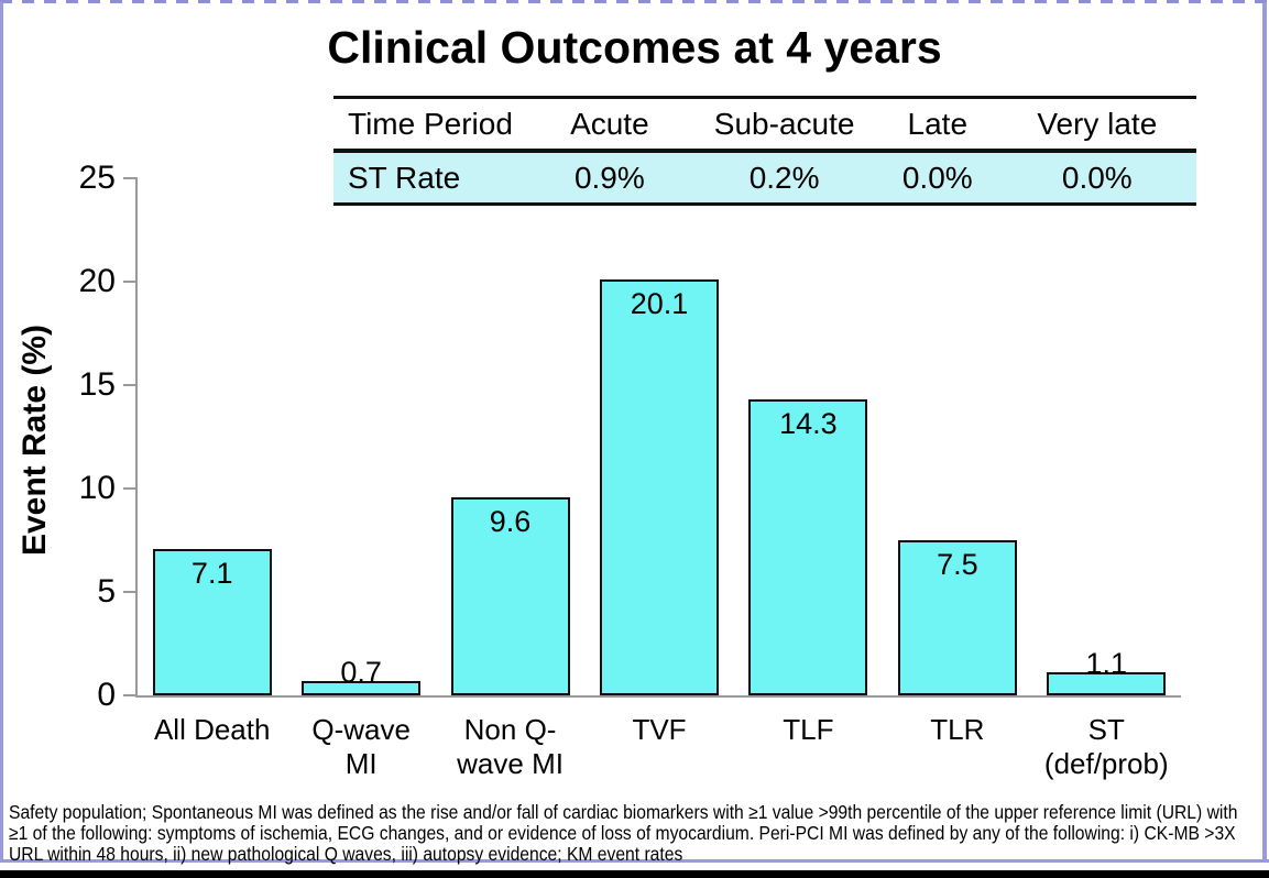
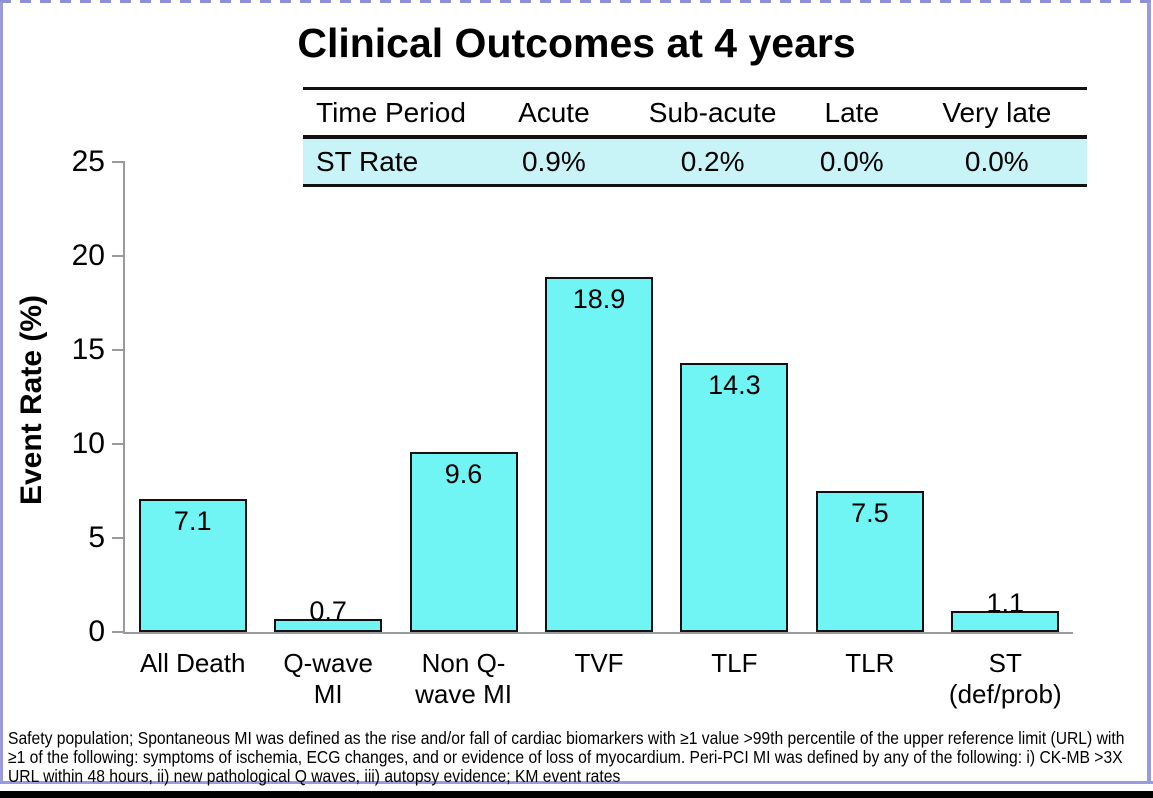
TVF: 20.1 -> 18.9
